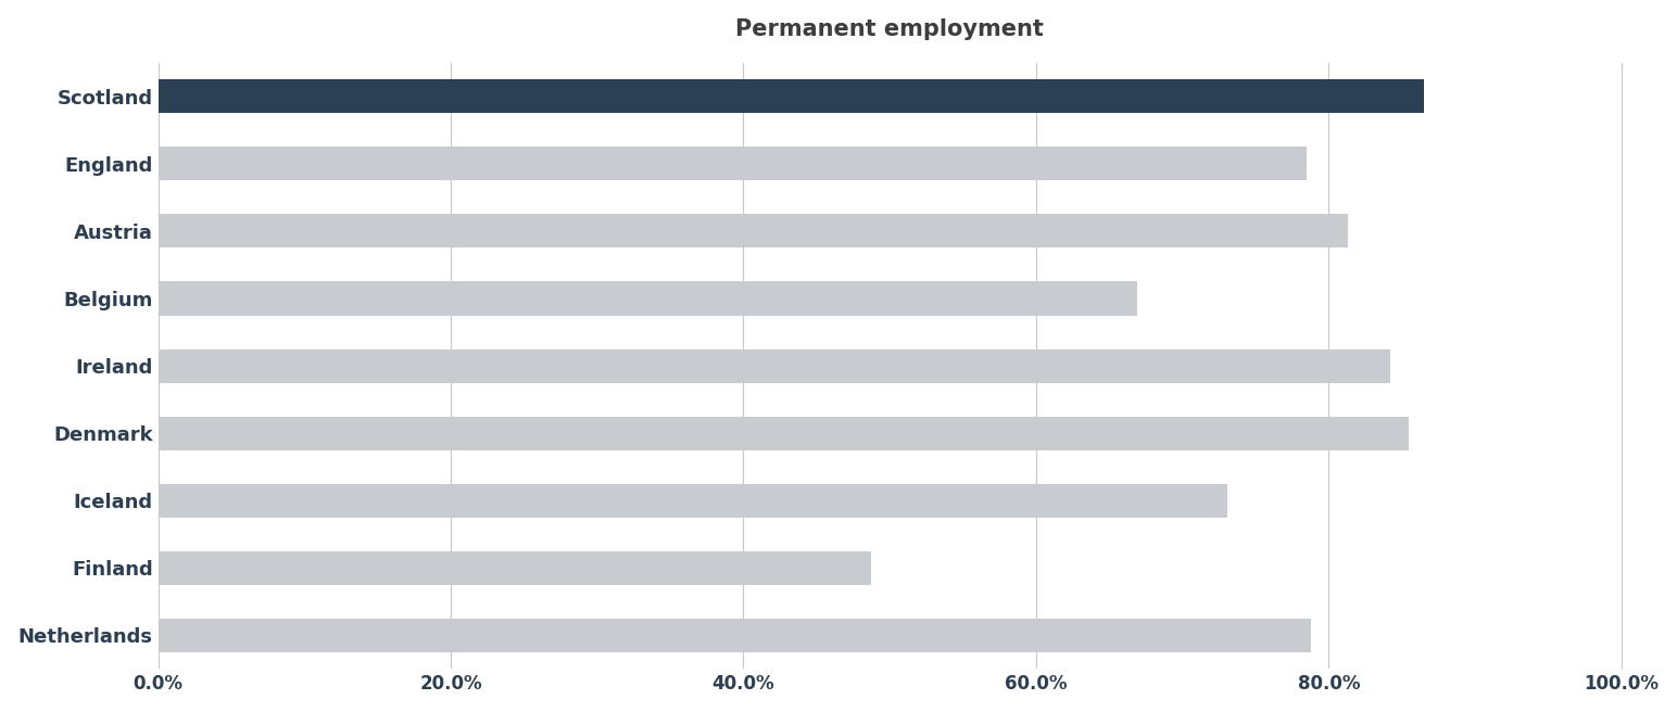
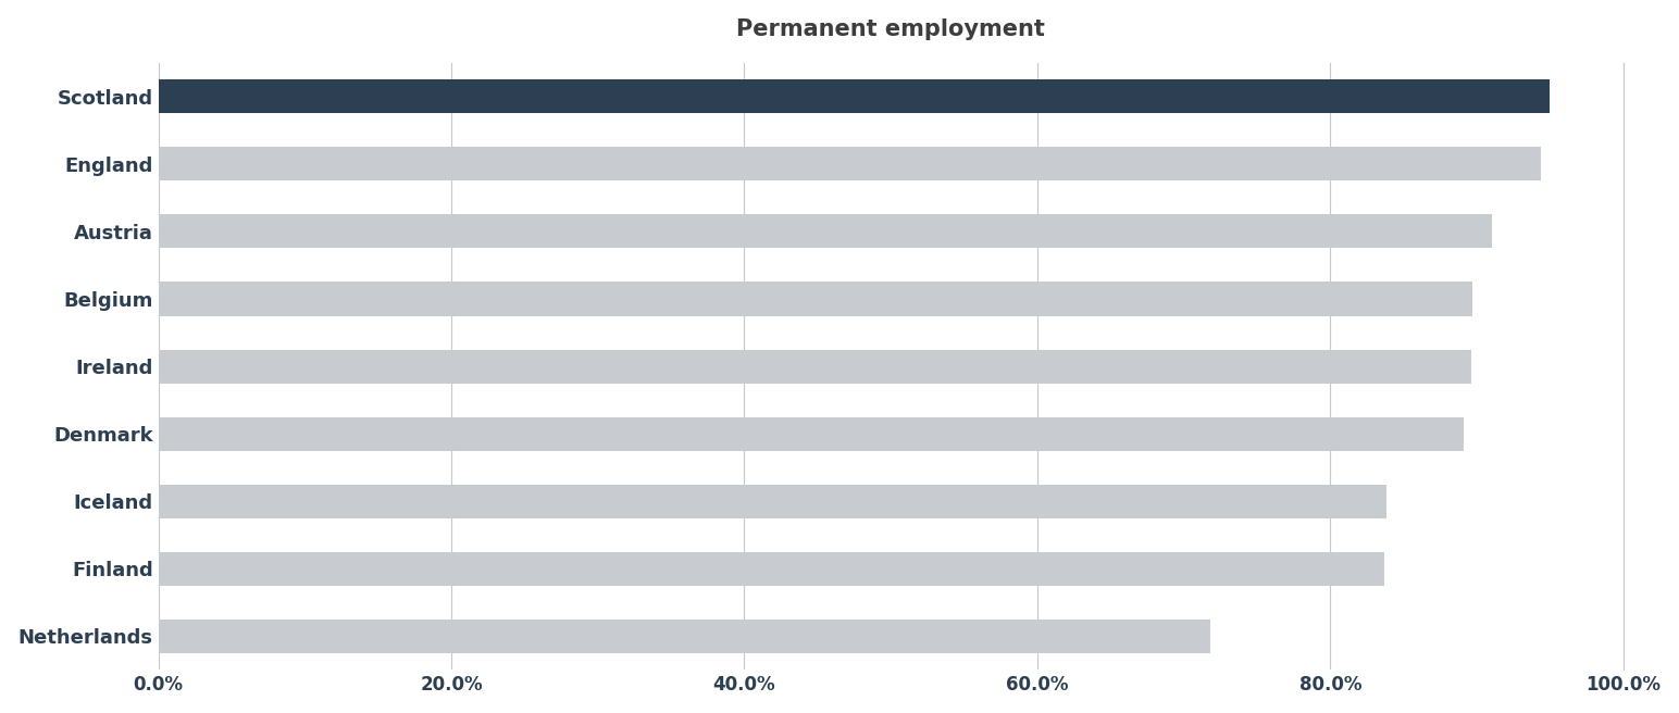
Scotland: 86.5% -> 95.0%
England: 78.5% -> 94.4%
Austria: 81.3% -> 91.0%
Belgium: 66.9% -> 89.7%
Ireland: 84.2% -> 89.6%
Denmark: 85.5% -> 89.1%
Iceland: 73.1% -> 83.8%
Finland: 48.7% -> 83.7%
Netherlands: 78.8% -> 71.8%
